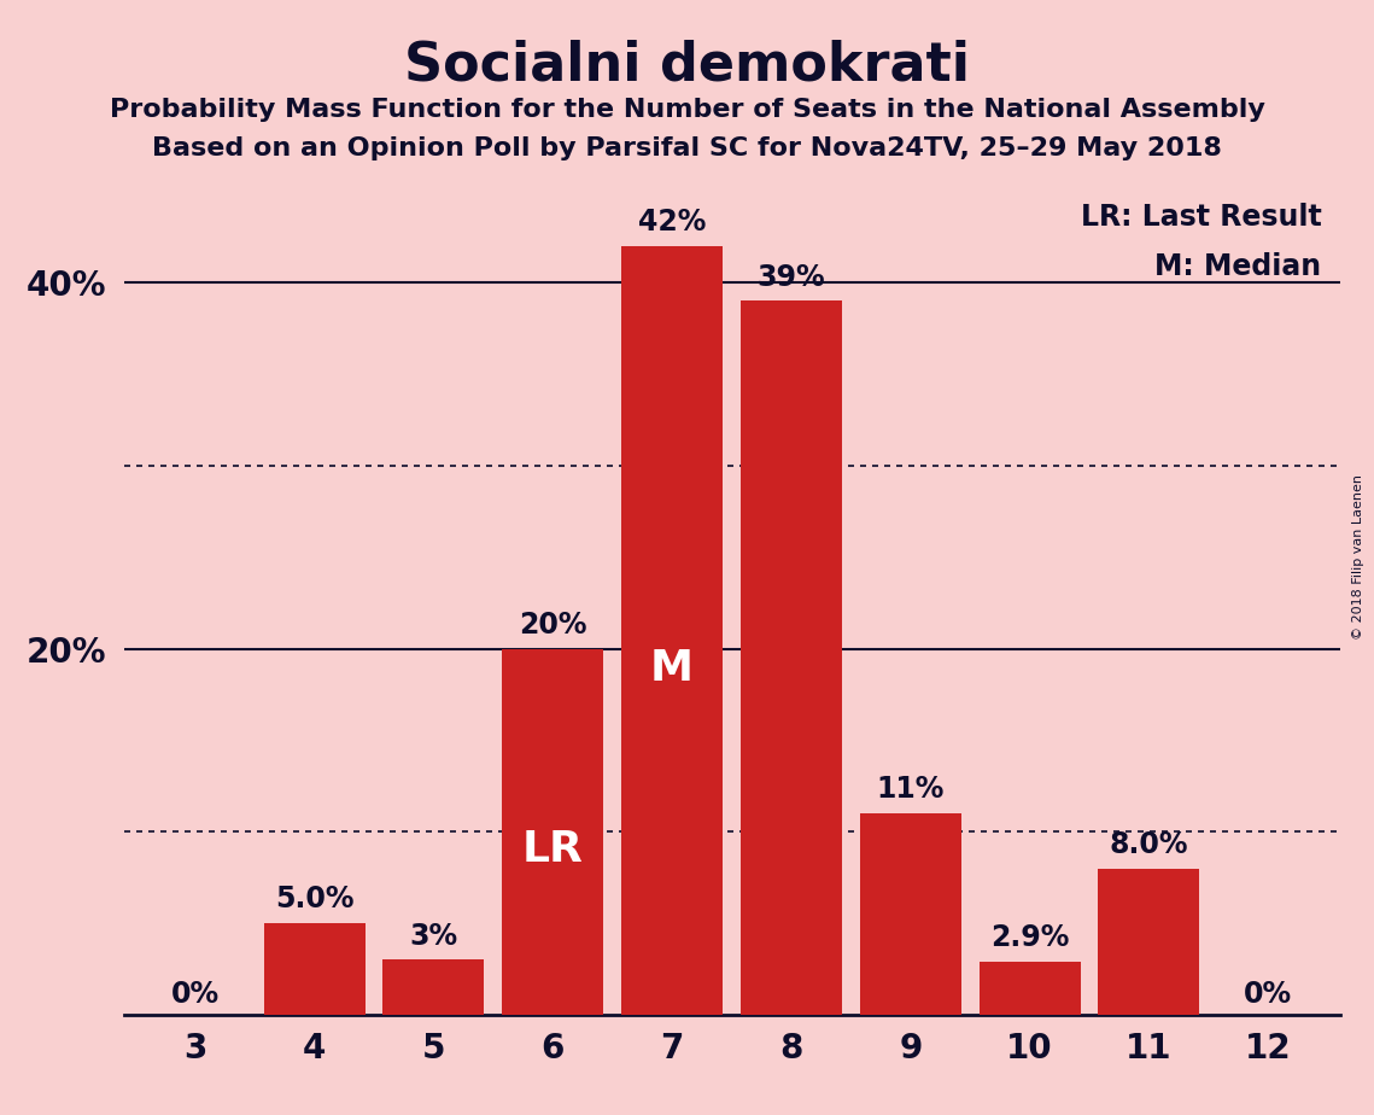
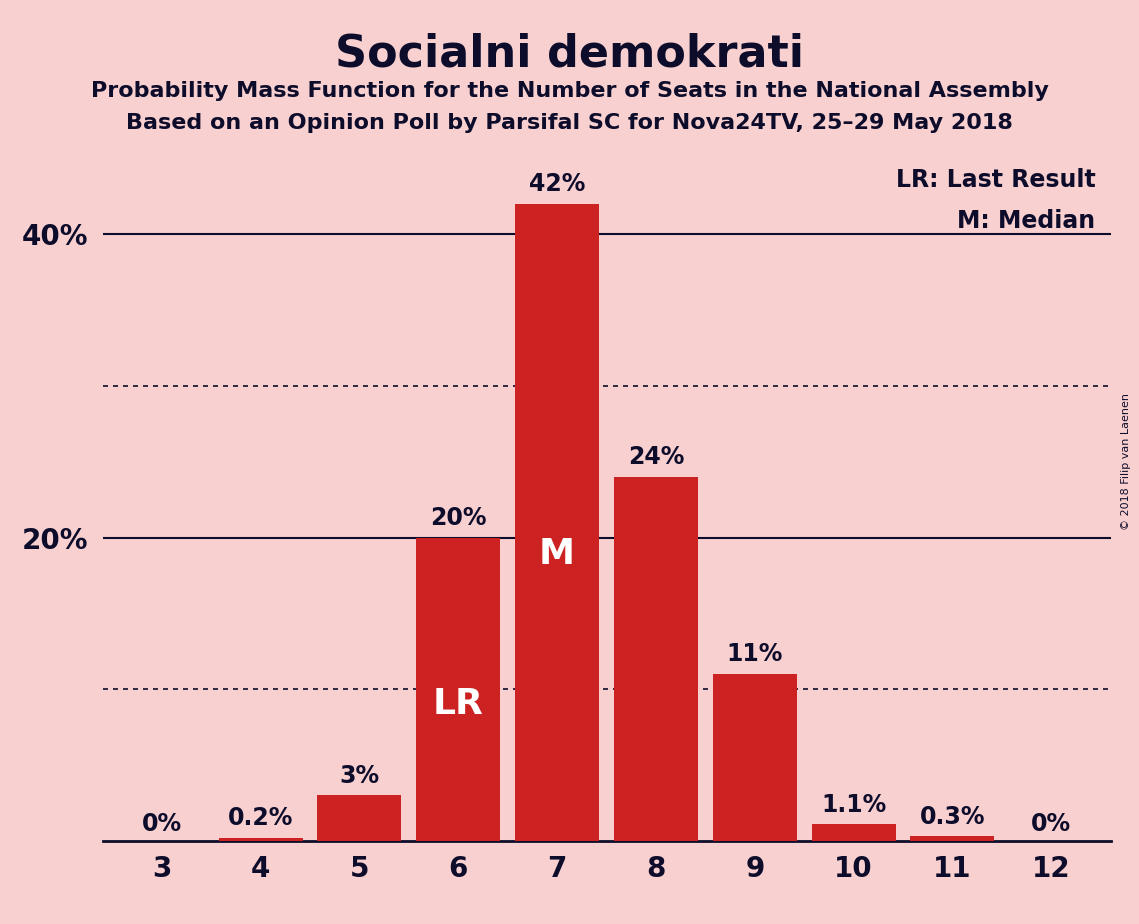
4: 5.0% -> 0.2%
8: 39% -> 24%
10: 2.9% -> 1.1%
11: 8.0% -> 0.3%
